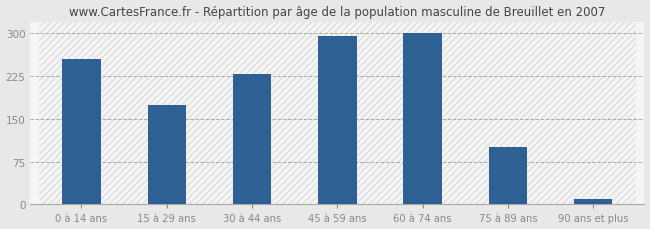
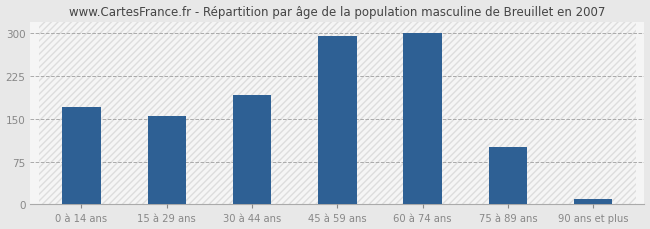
0 à 14 ans: 254 -> 170
15 à 29 ans: 174 -> 155
30 à 44 ans: 228 -> 192
